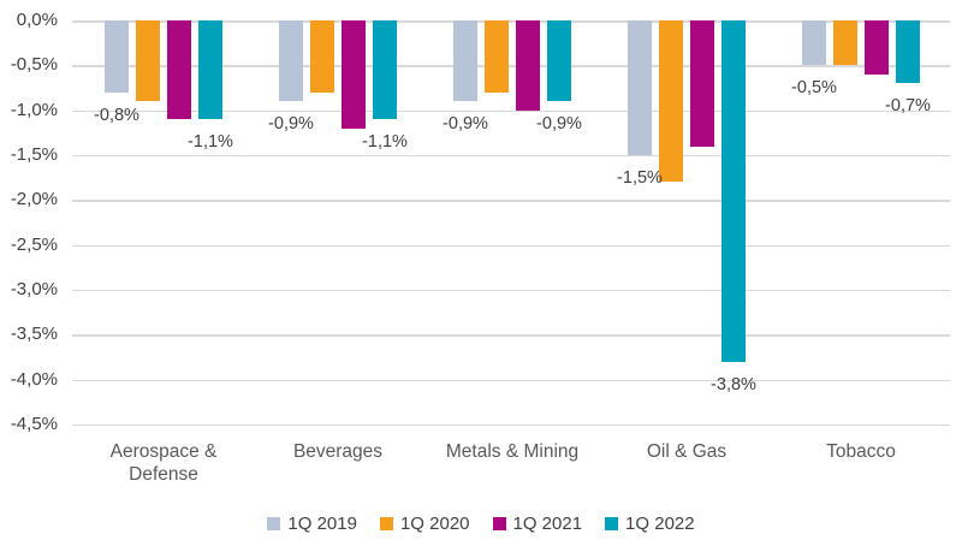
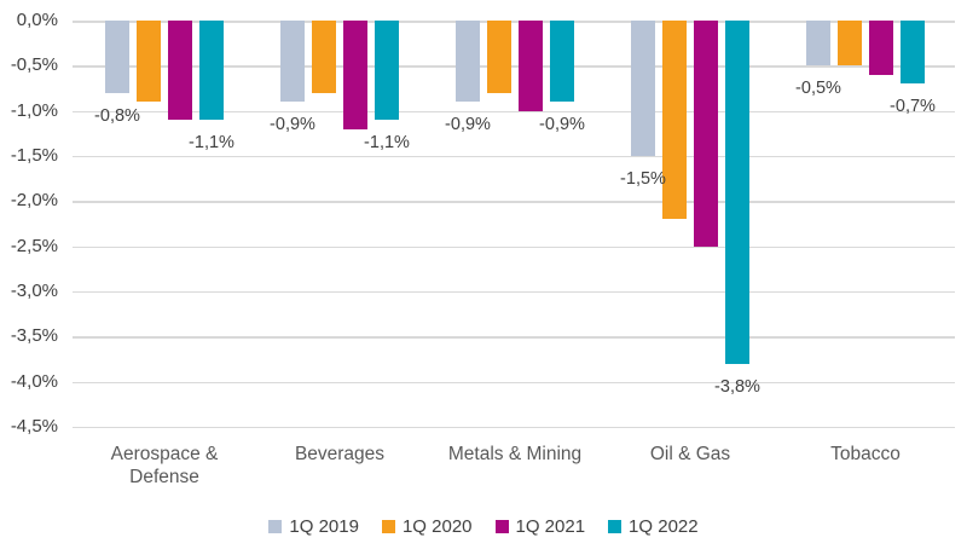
1Q 2020/Oil & Gas: -1,8% -> -2,2%
1Q 2021/Oil & Gas: -1,4% -> -2,5%
